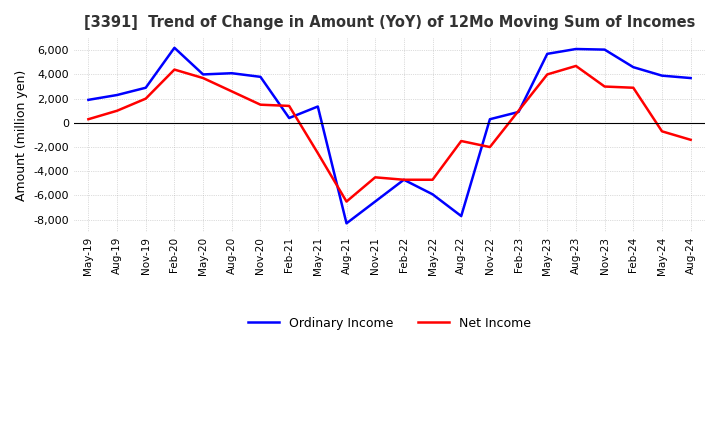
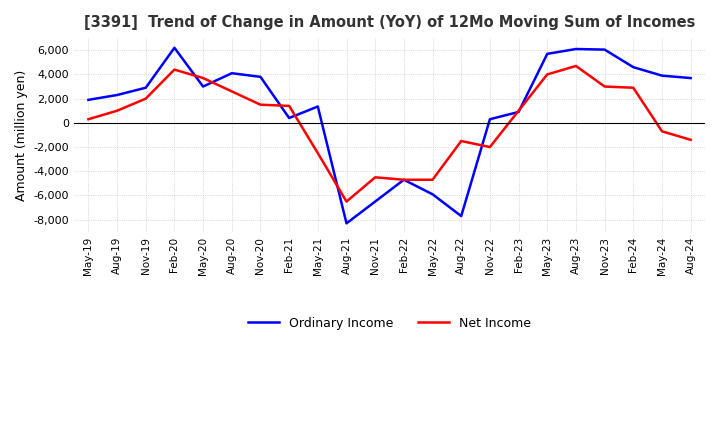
Ordinary Income/May-20: 4,000 -> 3,000
